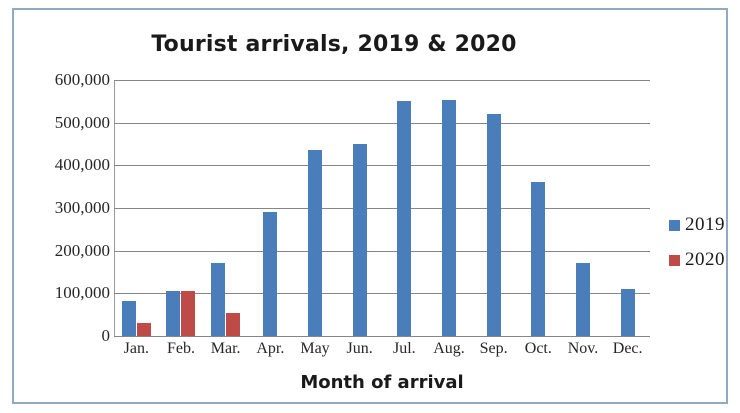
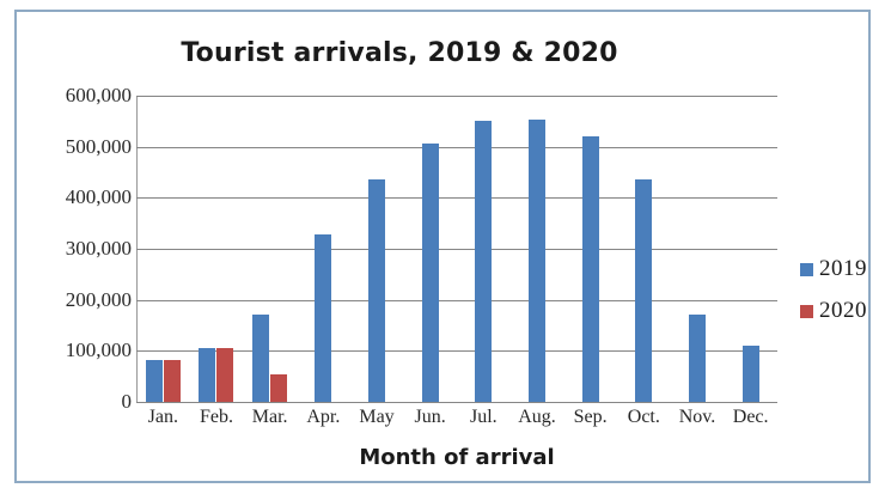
2020/Jan.: 30000 -> 80000
2019/Apr.: 290000 -> 330000
2019/Jun.: 450000 -> 510000
2019/Oct.: 360000 -> 440000
